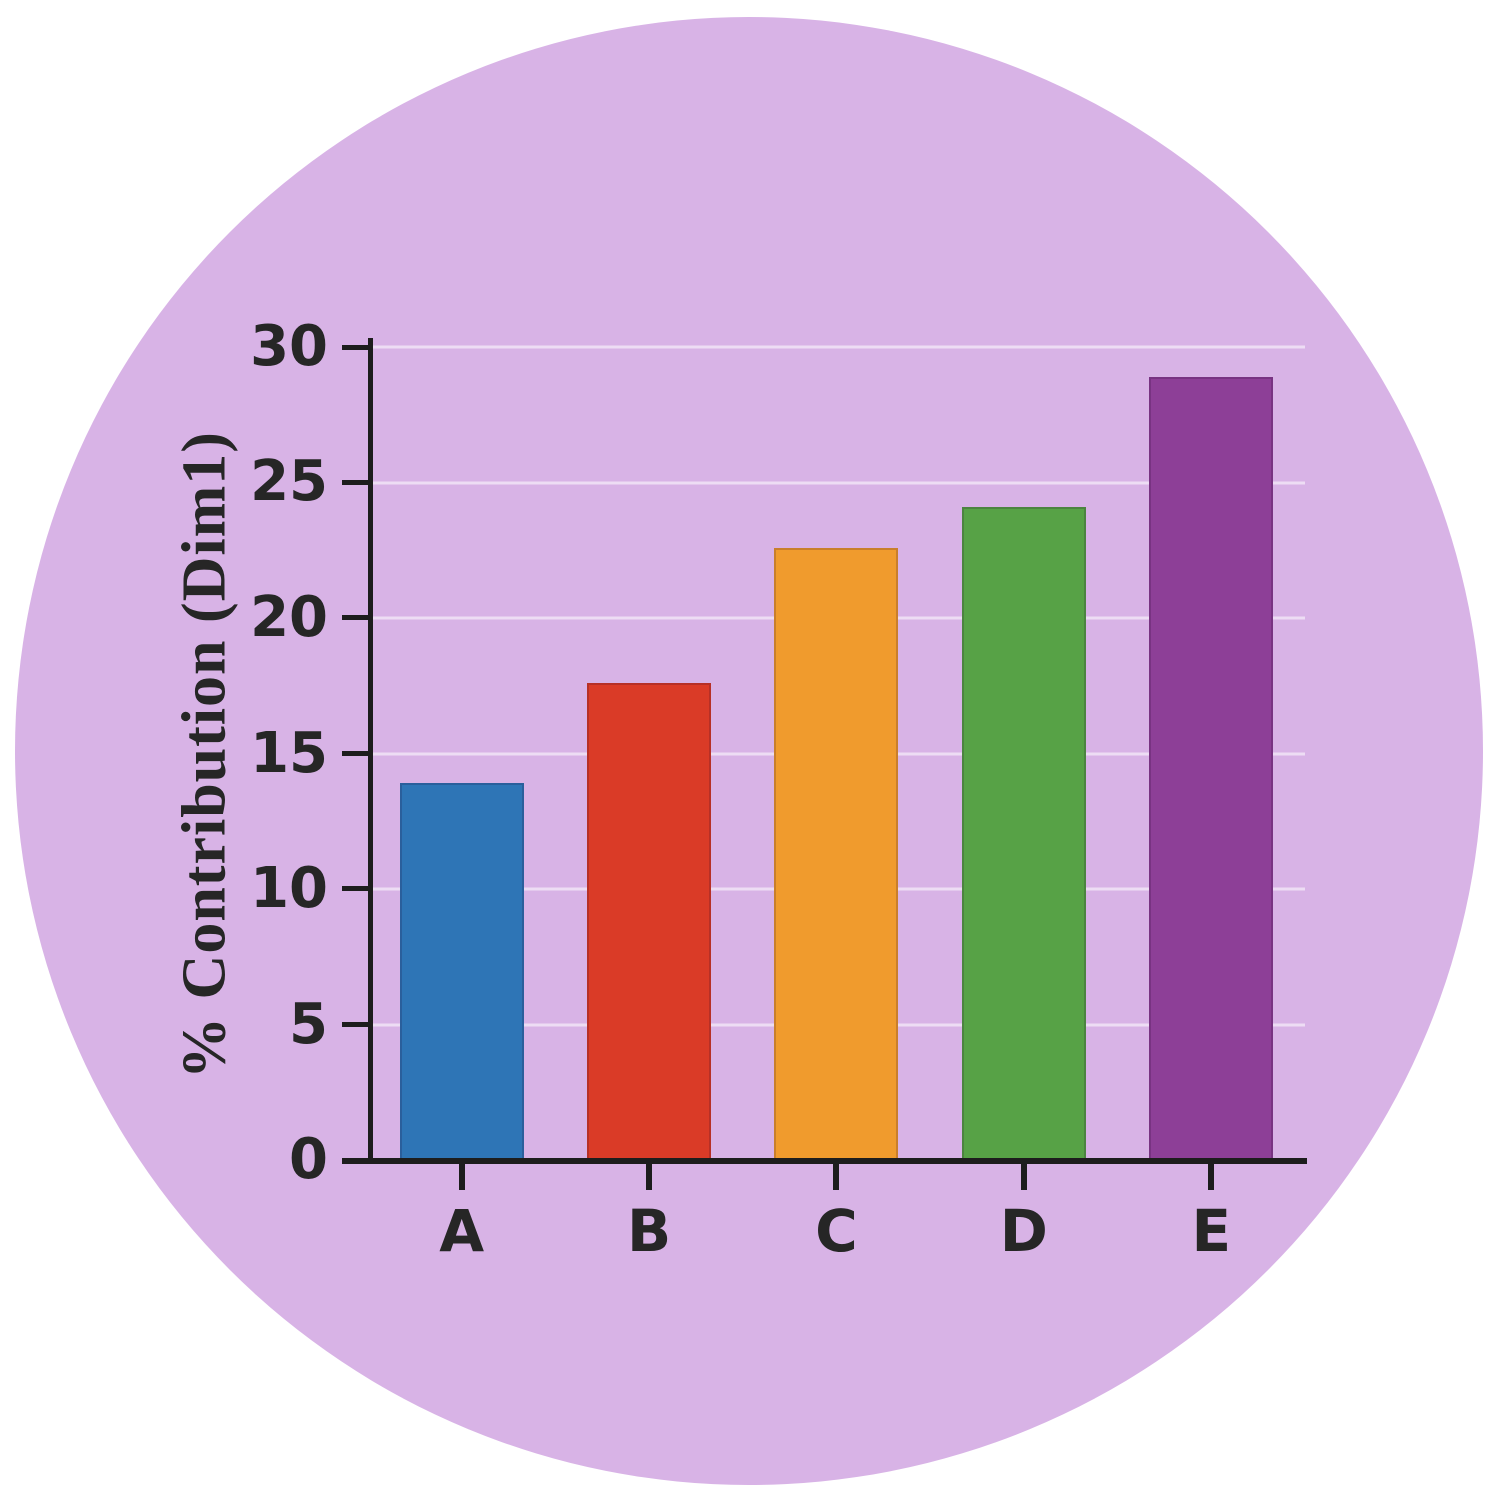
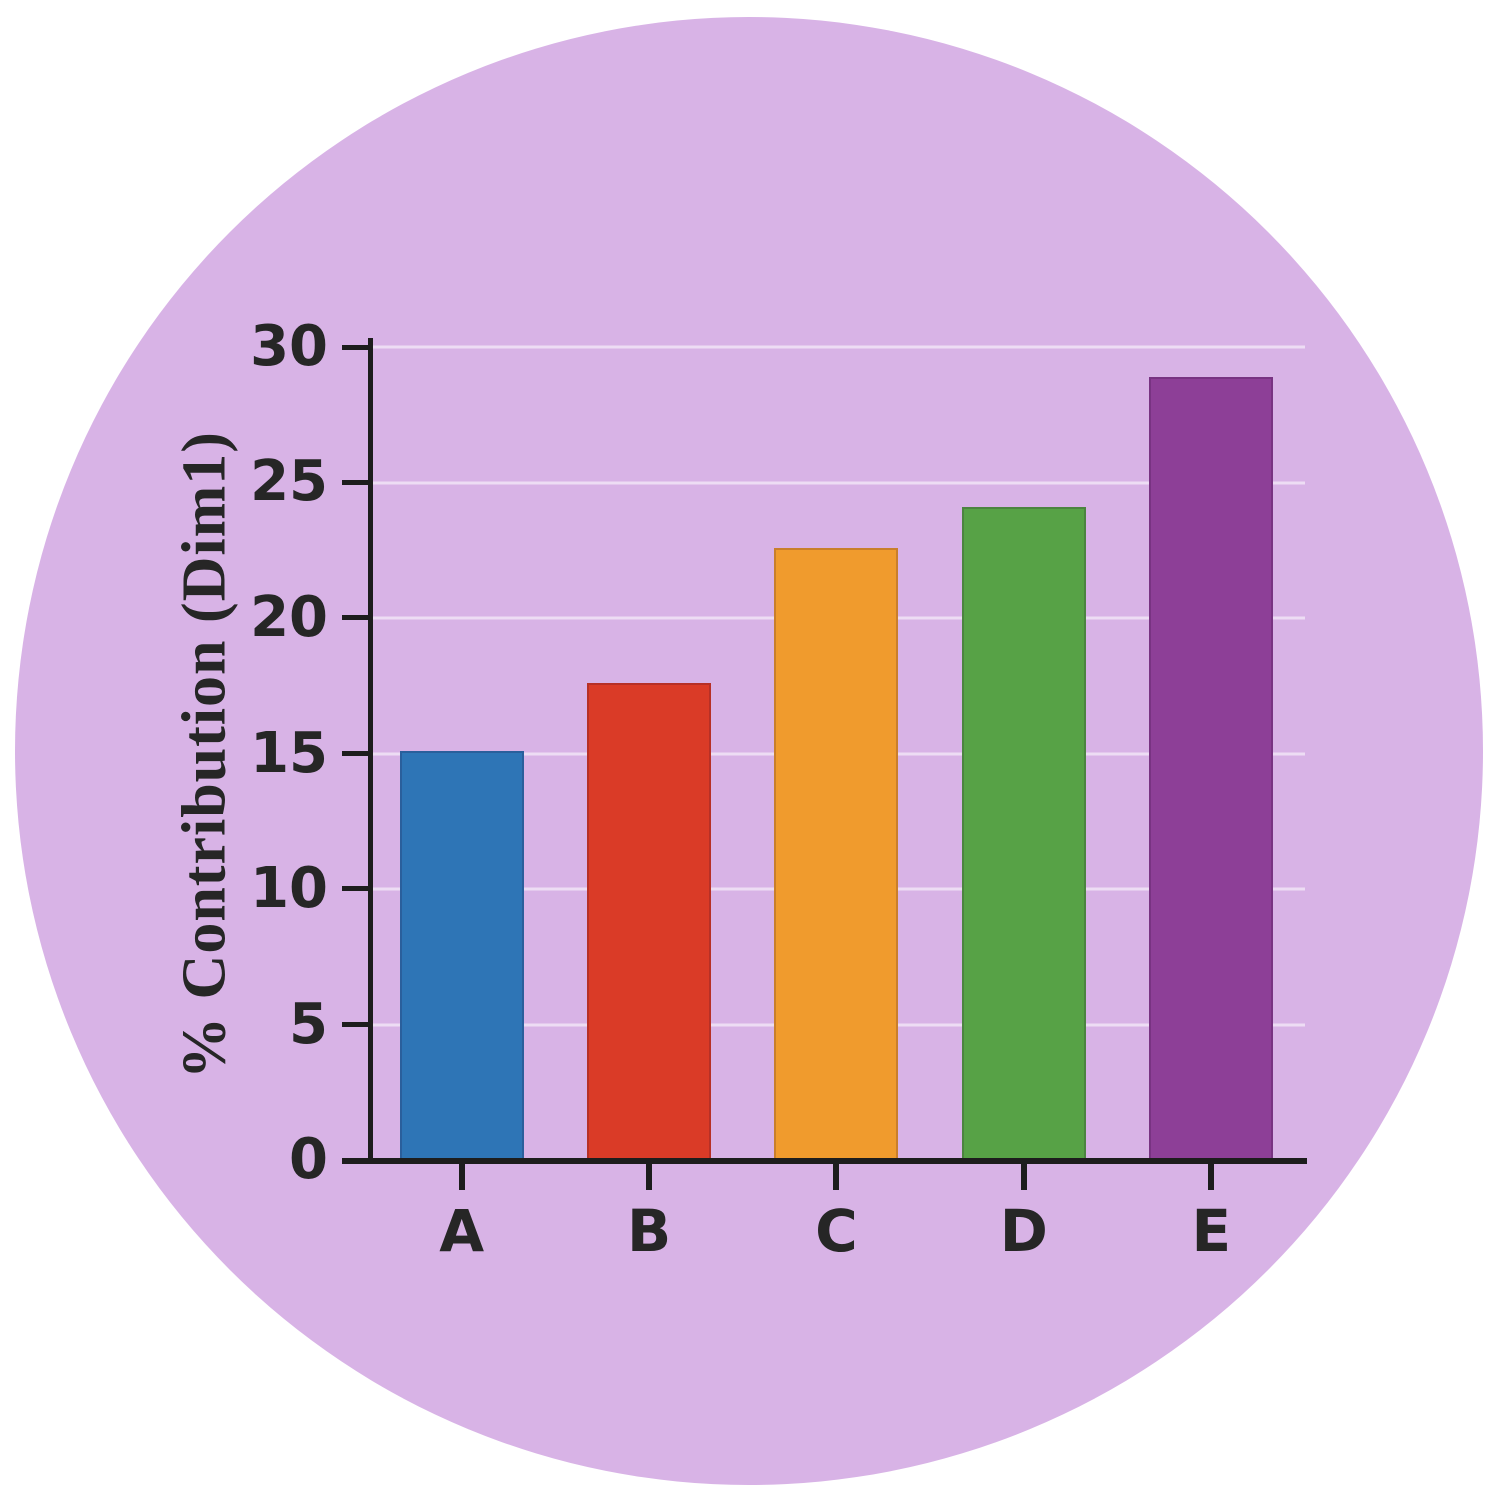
A: 13.9 -> 15.1
